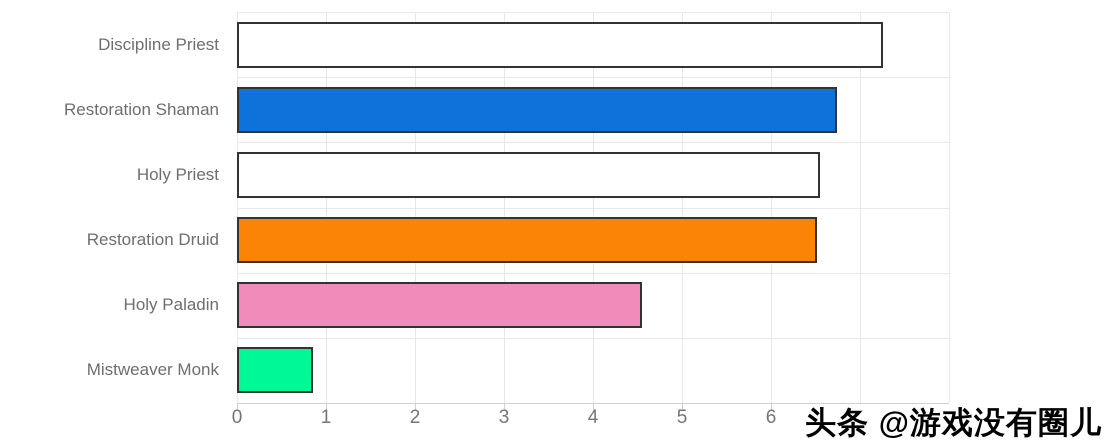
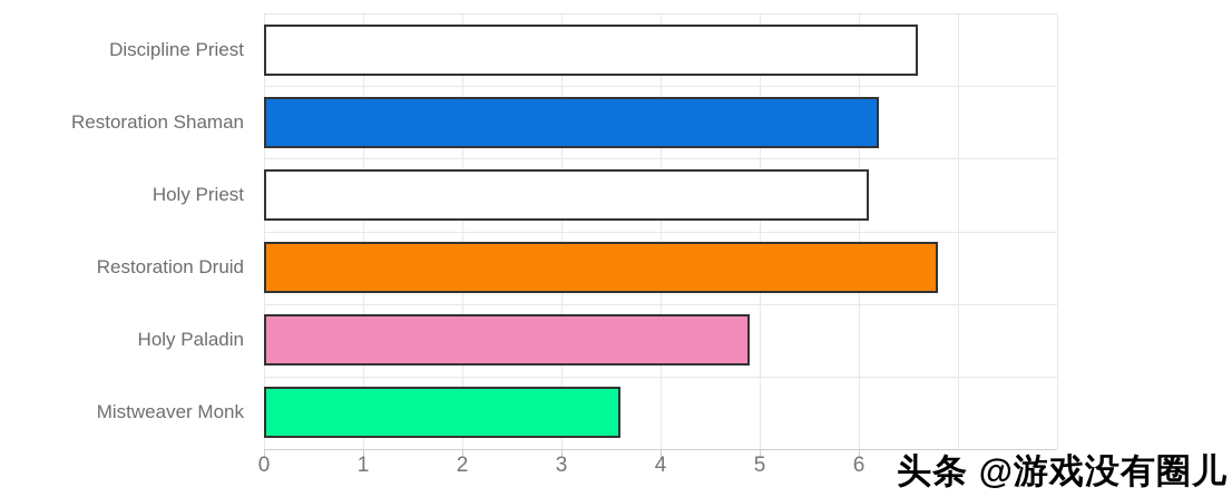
Discipline Priest: 7.3 -> 6.6
Restoration Shaman: 6.7 -> 6.2
Holy Priest: 6.5 -> 6.1
Restoration Druid: 6.5 -> 6.8
Holy Paladin: 4.5 -> 4.9
Mistweaver Monk: 0.8 -> 3.6
